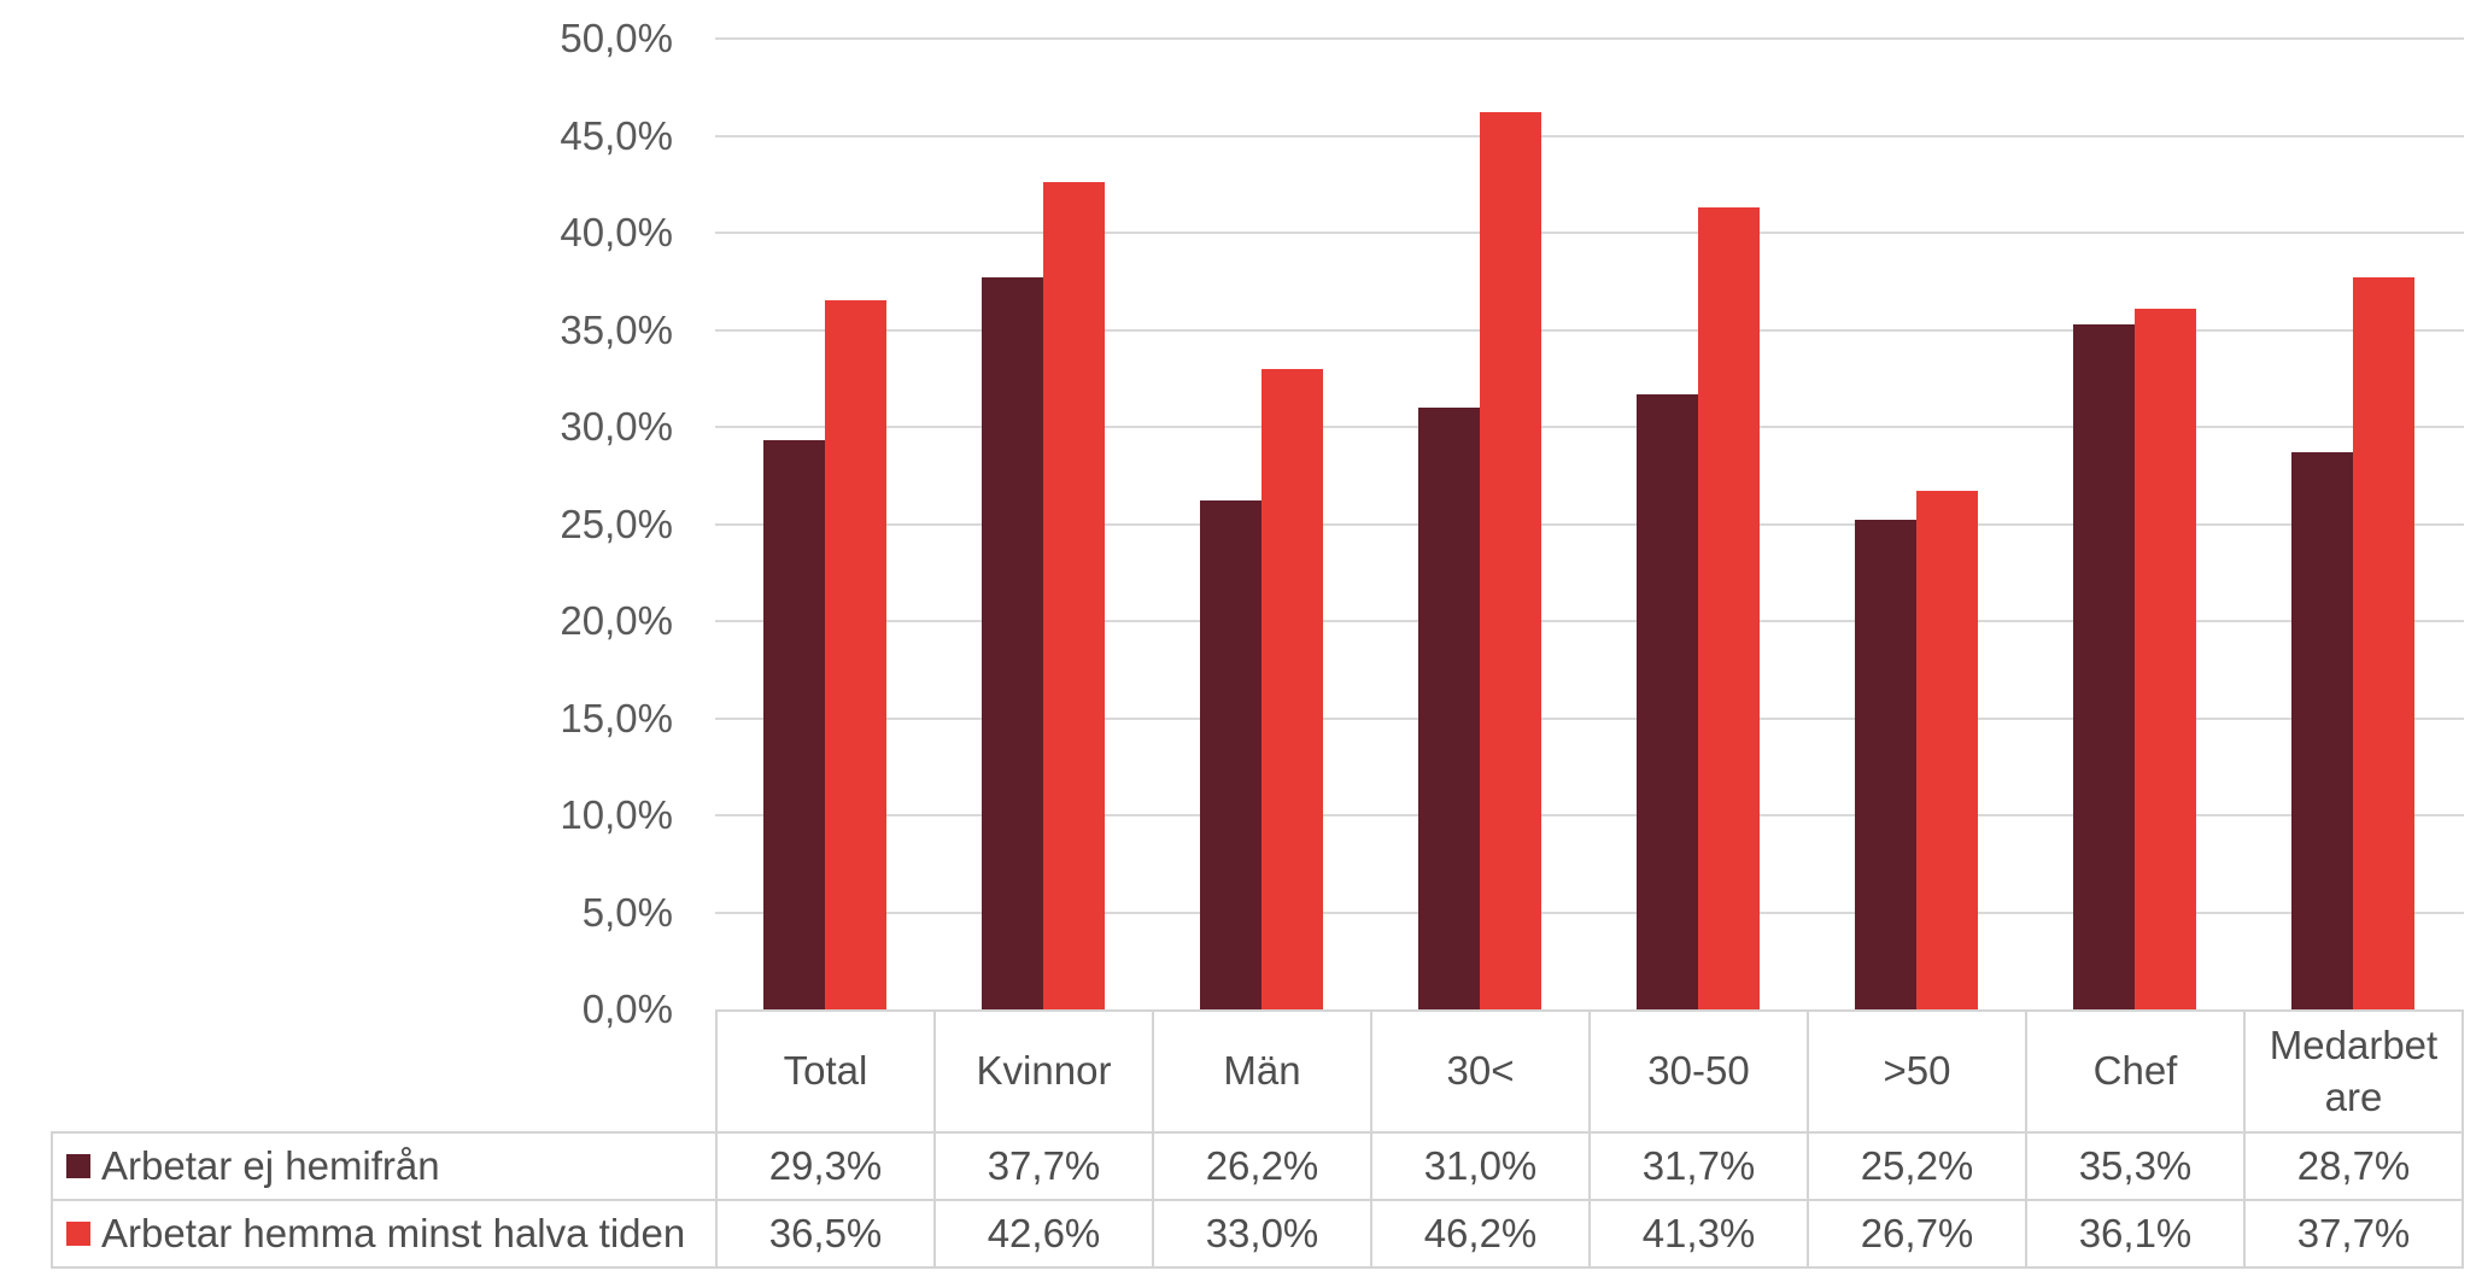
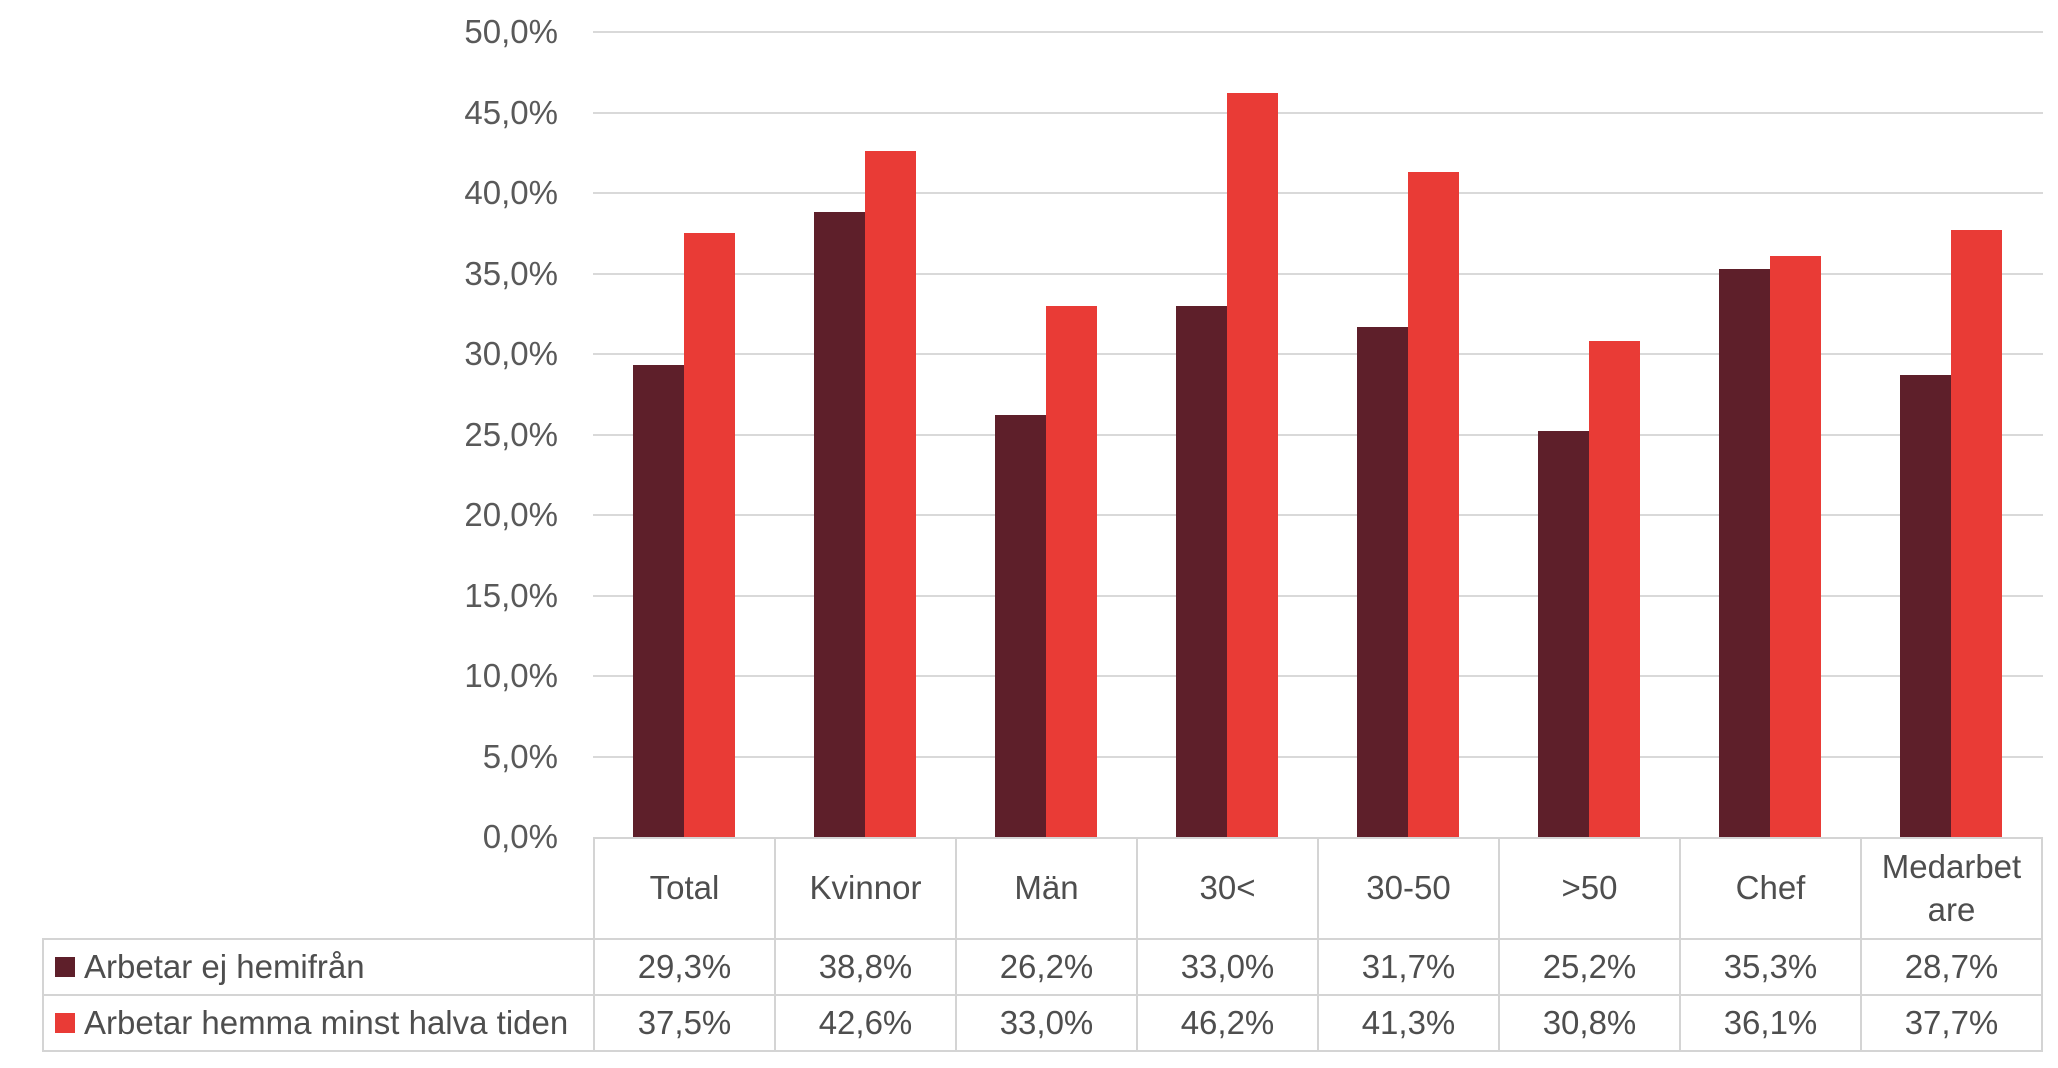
Arbetar hemma minst halva tiden/Total: 36,5% -> 37,5%
Arbetar ej hemifrån/Kvinnor: 37,7% -> 38,8%
Arbetar ej hemifrån/30<: 31,0% -> 33,0%
Arbetar hemma minst halva tiden/>50: 26,7% -> 30,8%
